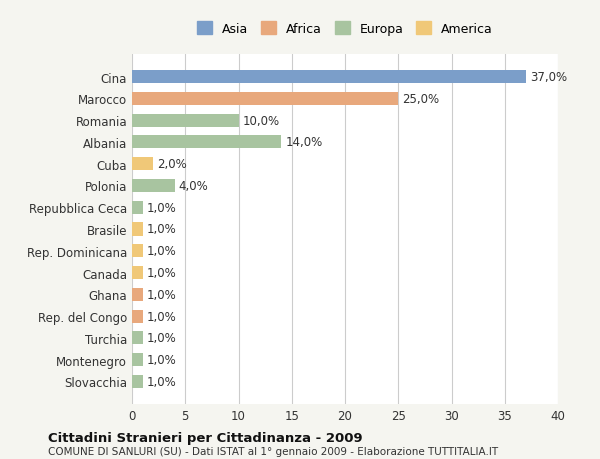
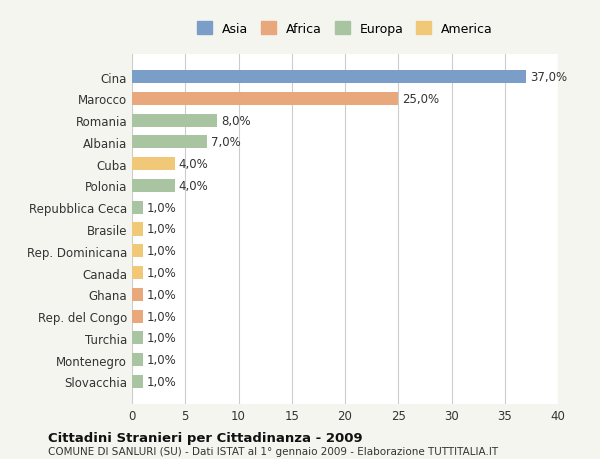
Romania: 10,0% -> 8,0%
Albania: 14,0% -> 7,0%
Cuba: 2,0% -> 4,0%
